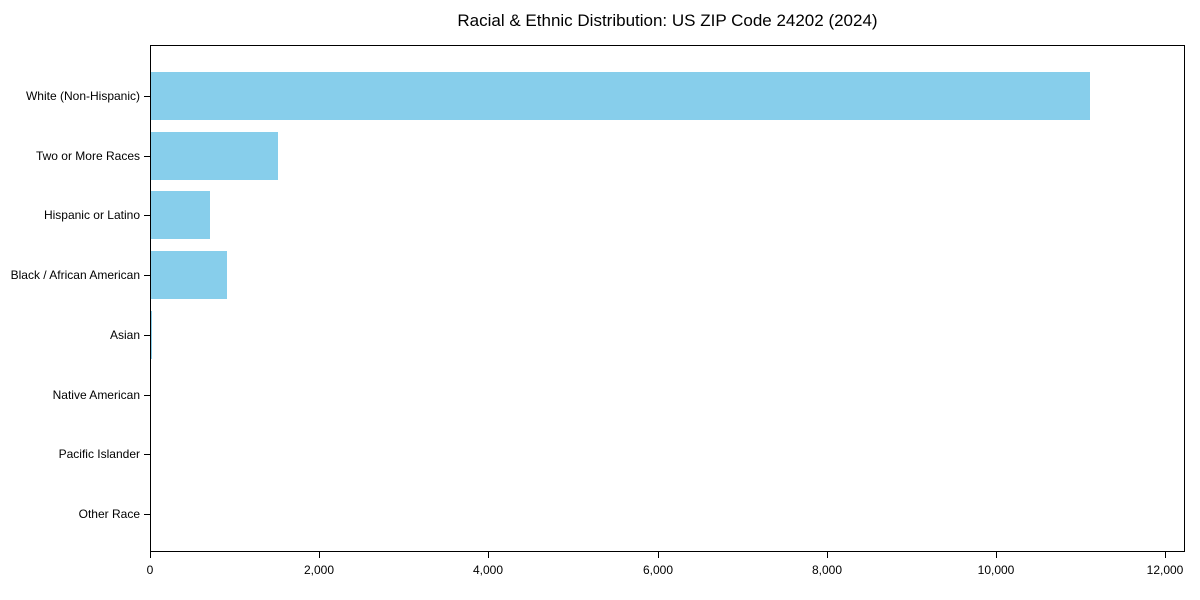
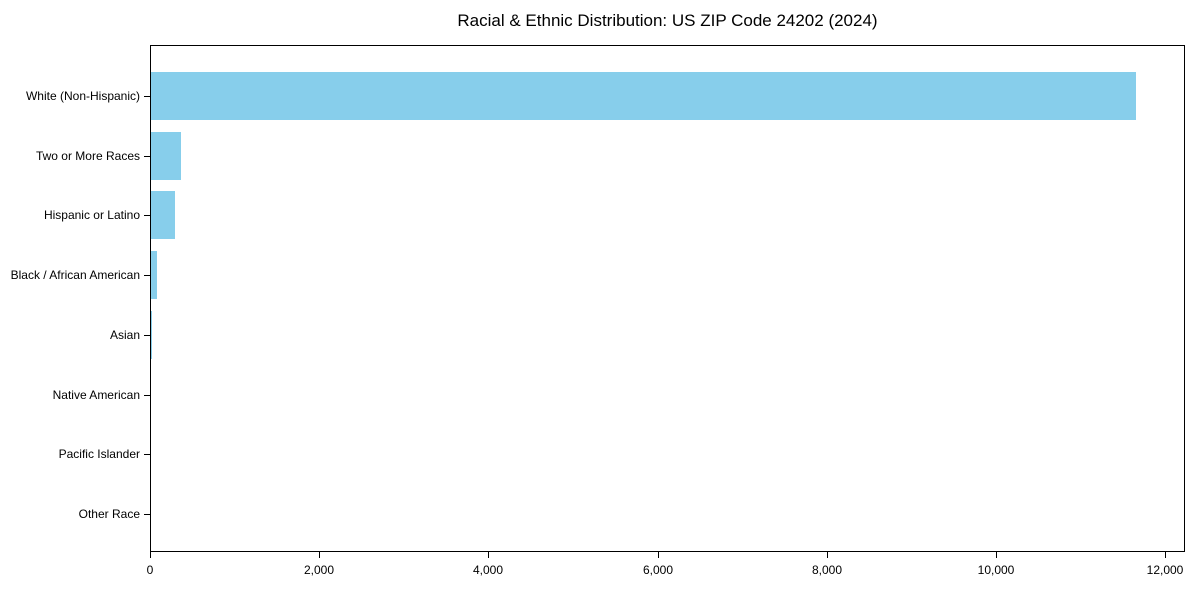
White (Non-Hispanic): 11100 -> 11600
Two or More Races: 1500 -> 400
Hispanic or Latino: 700 -> 300
Black / African American: 900 -> 100
